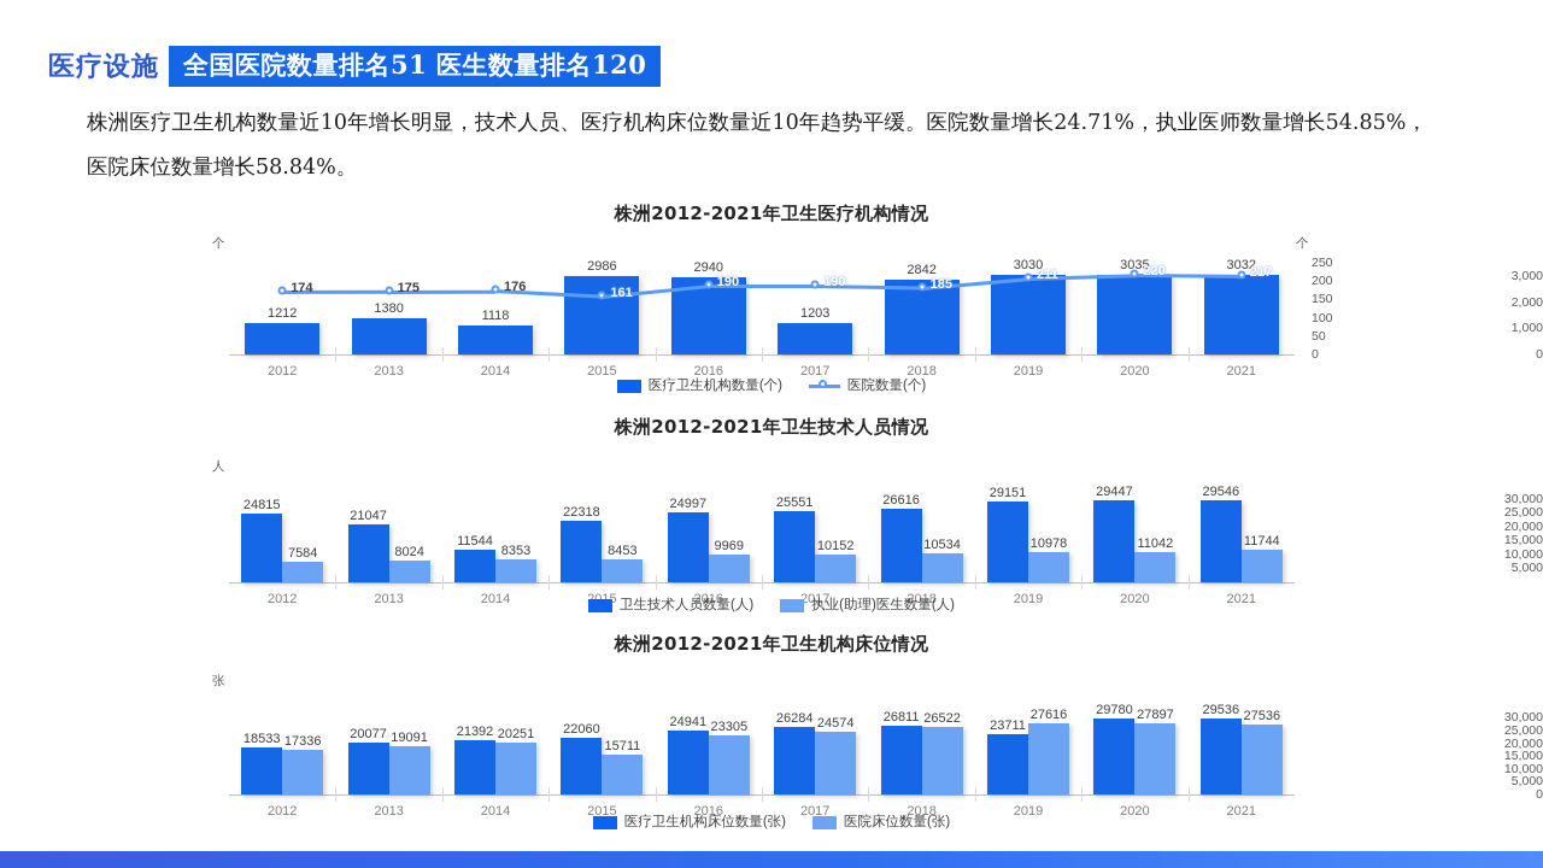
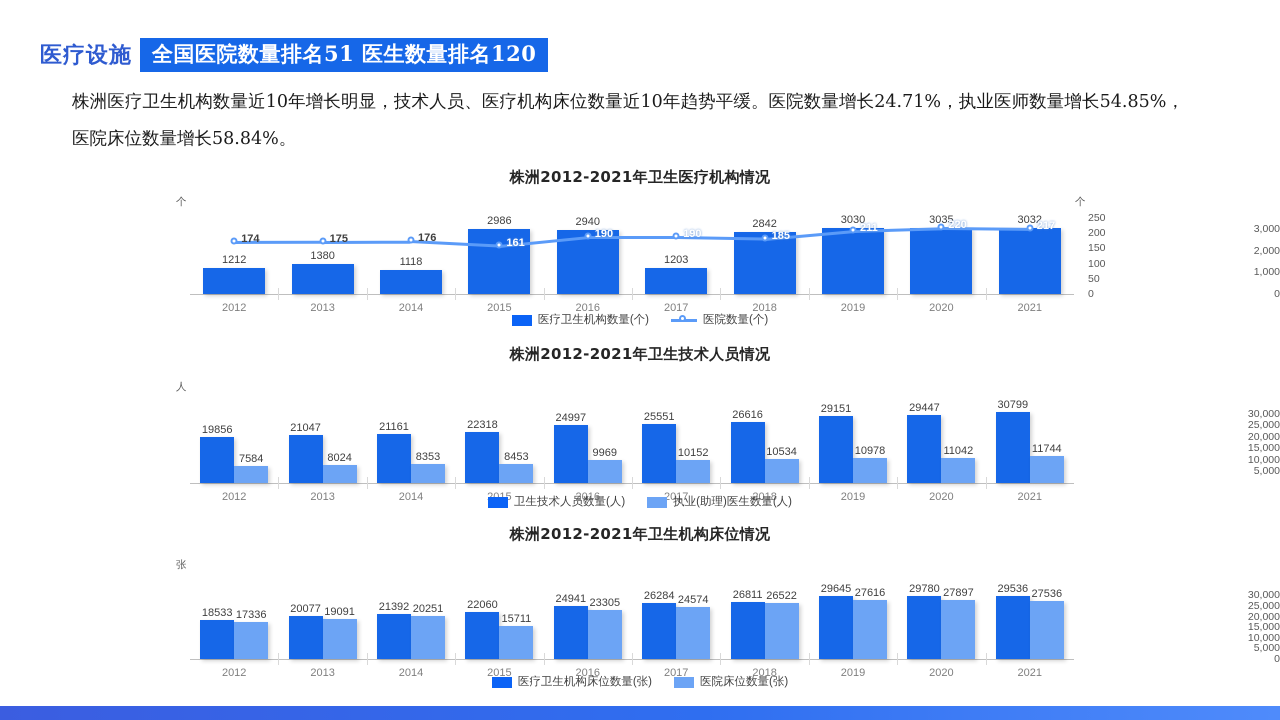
株洲2012-2021年卫生技术人员情况/卫生技术人员数量(人)/2012: 24815 -> 19856
株洲2012-2021年卫生技术人员情况/卫生技术人员数量(人)/2014: 11544 -> 21161
株洲2012-2021年卫生技术人员情况/卫生技术人员数量(人)/2021: 29546 -> 30799
株洲2012-2021年卫生机构床位情况/医疗卫生机构床位数量(张)/2019: 23711 -> 29645
